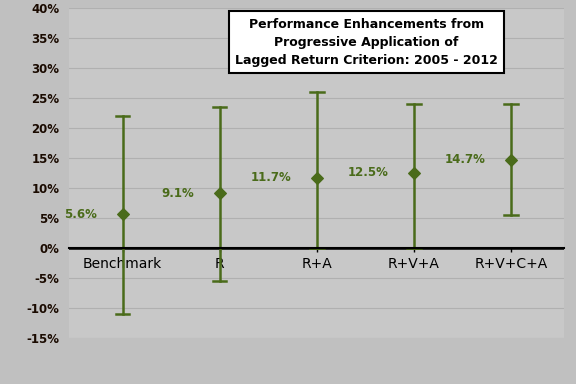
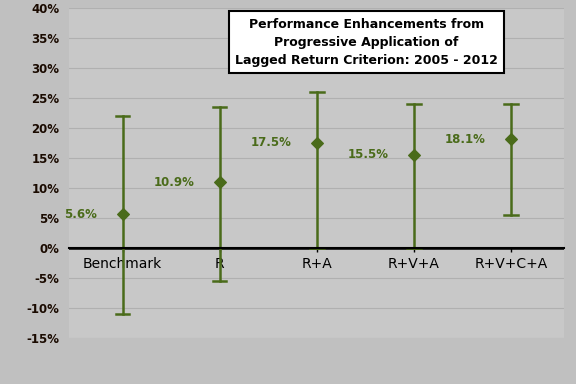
R: 9.1% -> 10.9%
R+A: 11.7% -> 17.5%
R+V+A: 12.5% -> 15.5%
R+V+C+A: 14.7% -> 18.1%
